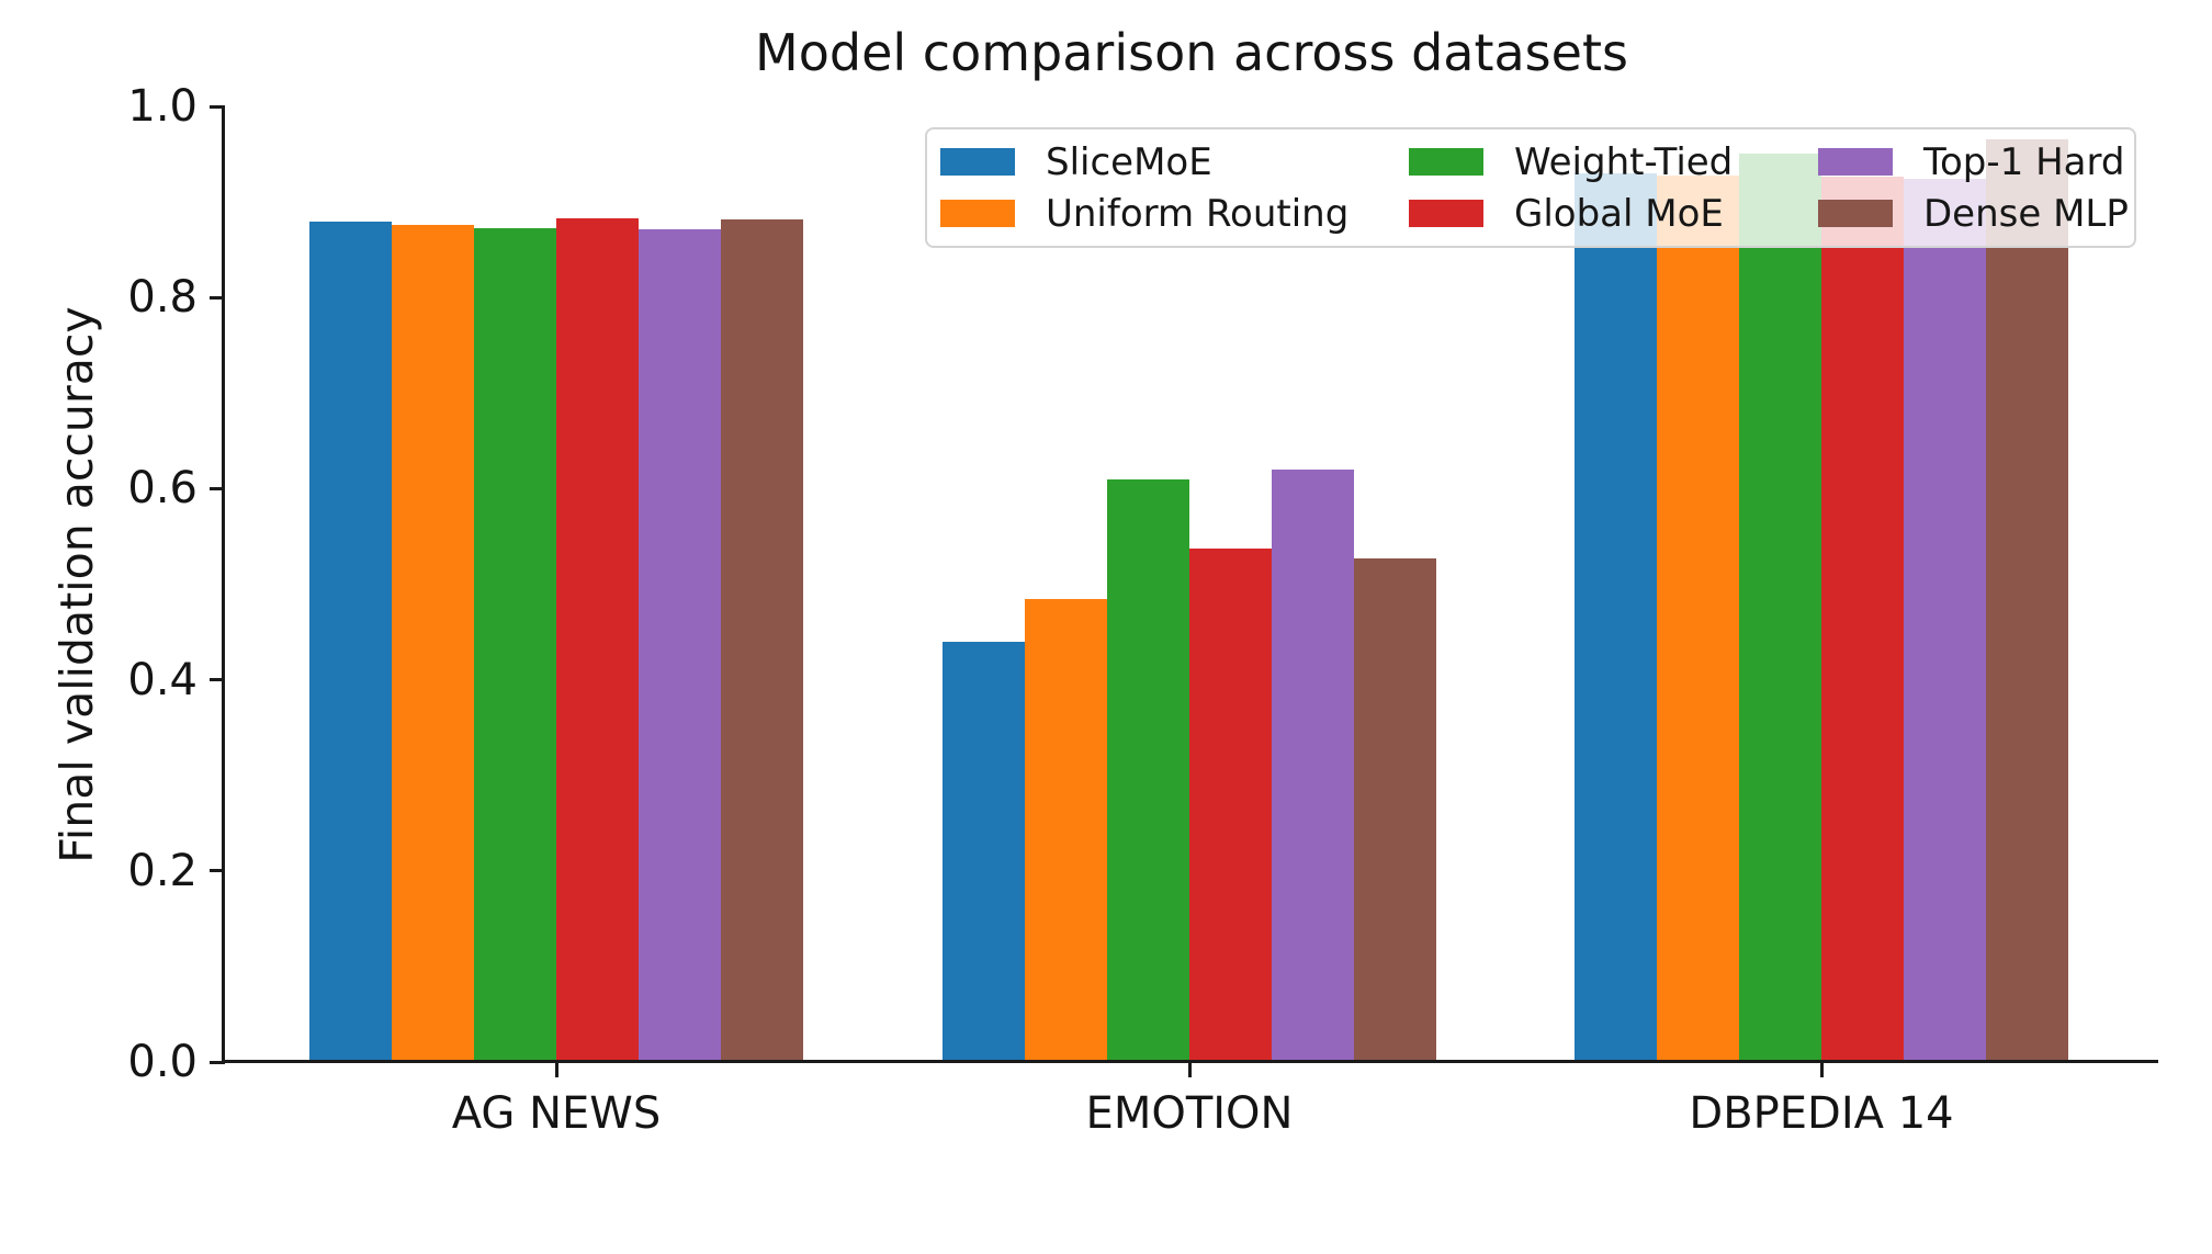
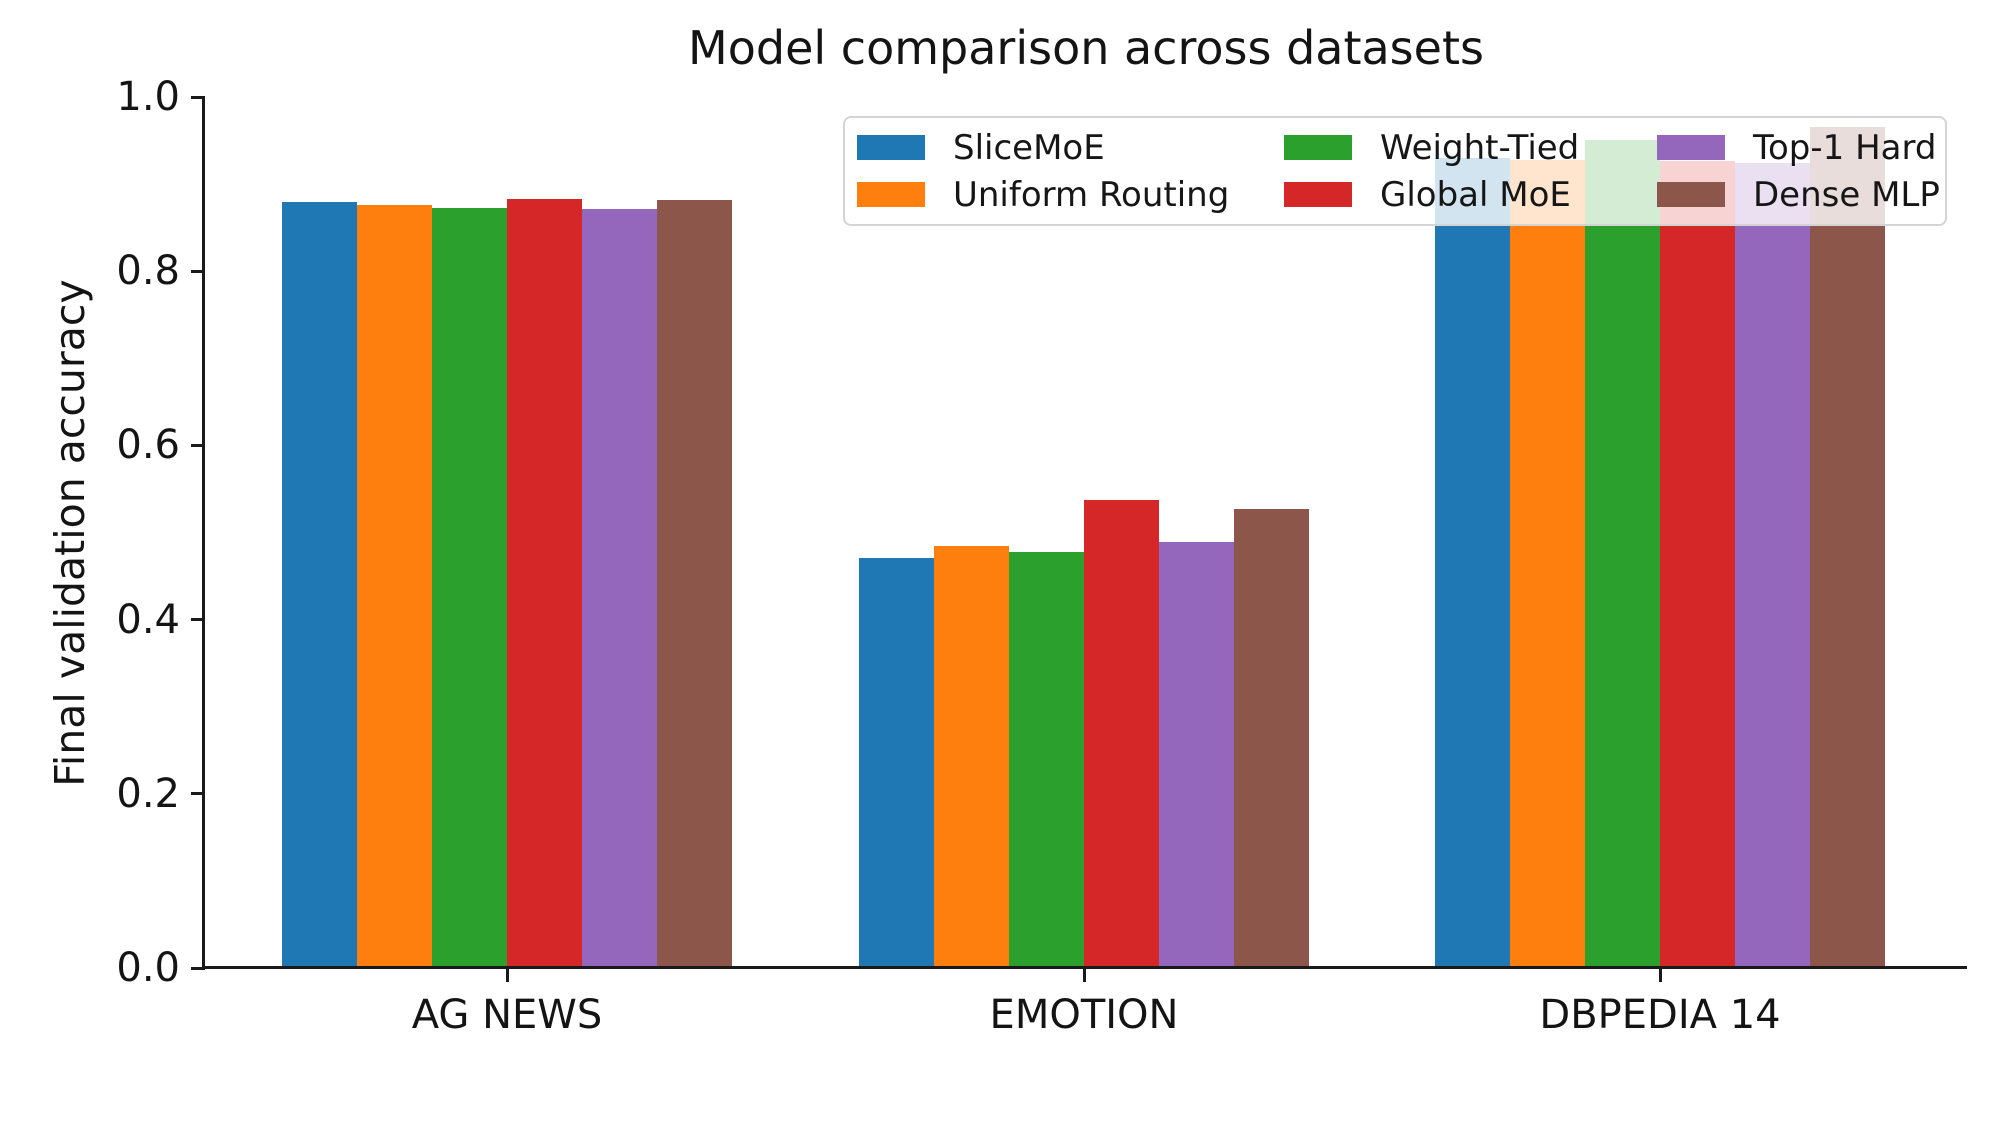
SliceMoE/EMOTION: 0.44 -> 0.47
Weight-Tied/EMOTION: 0.61 -> 0.48
Top-1 Hard/EMOTION: 0.62 -> 0.49
